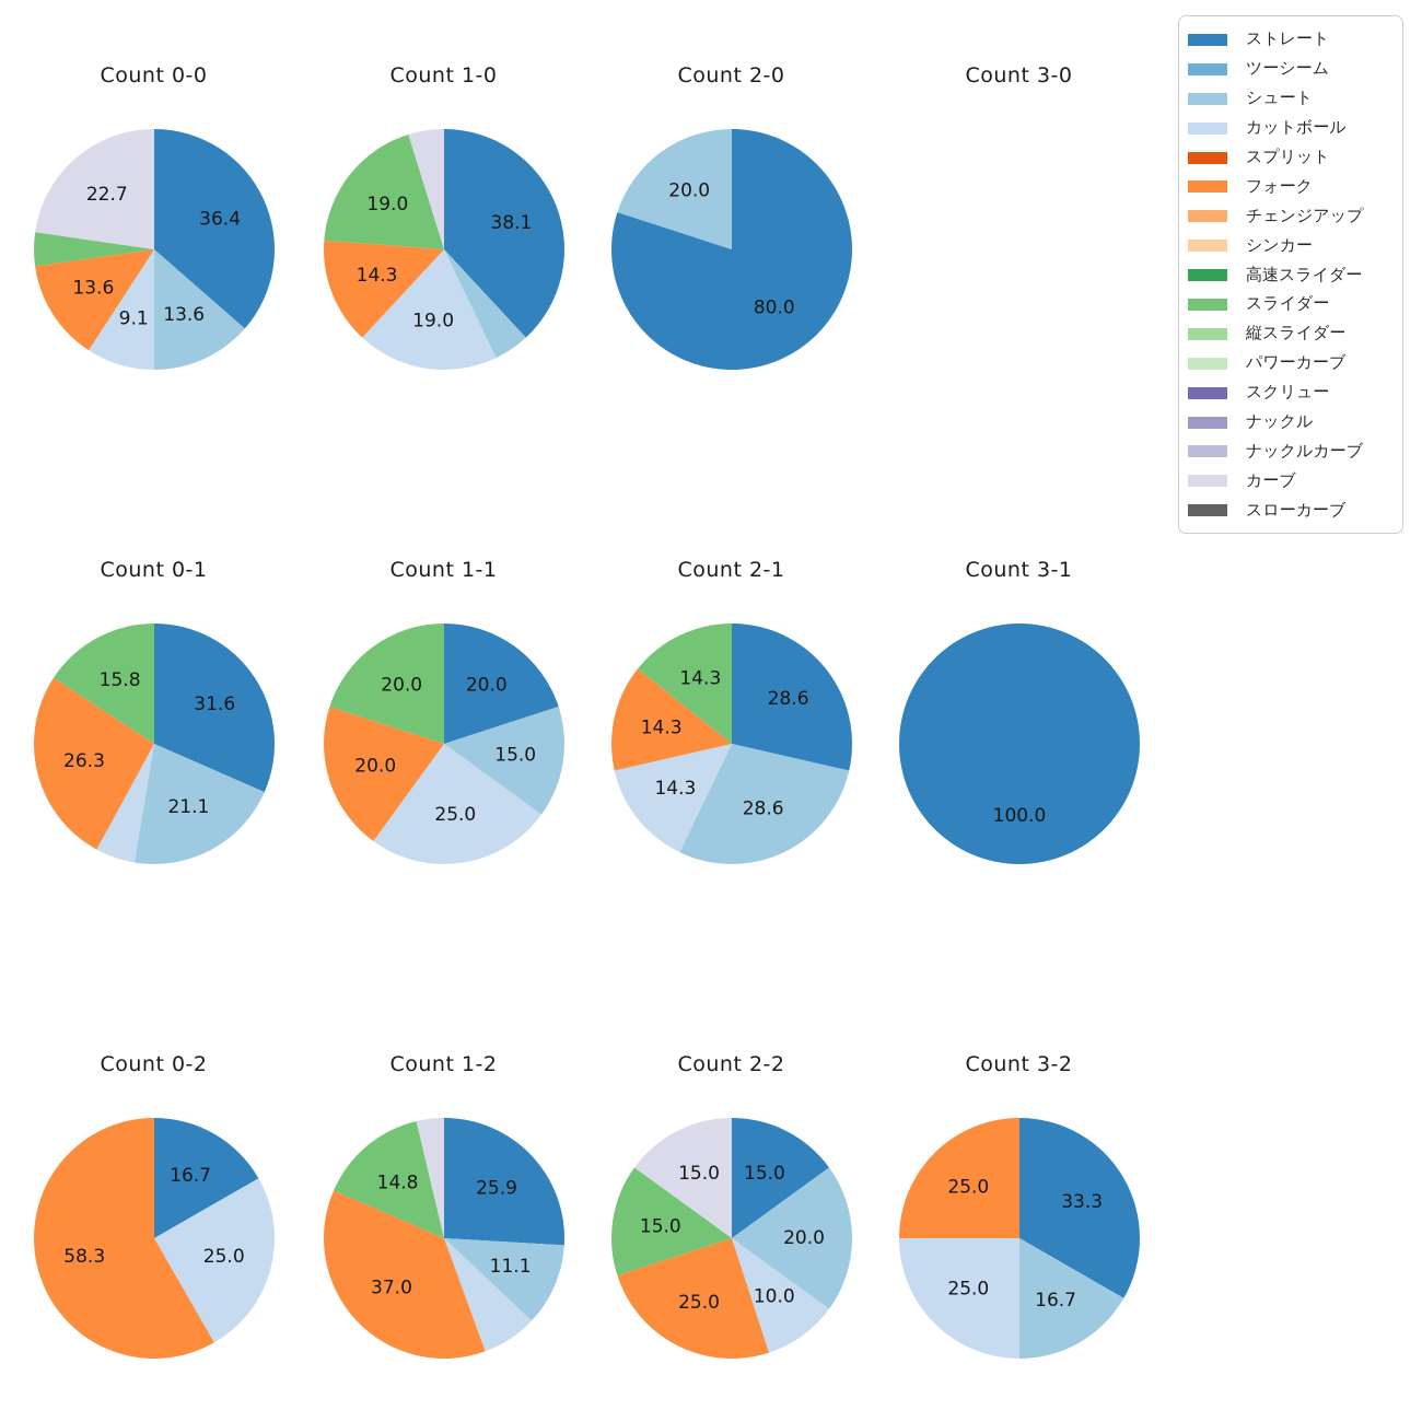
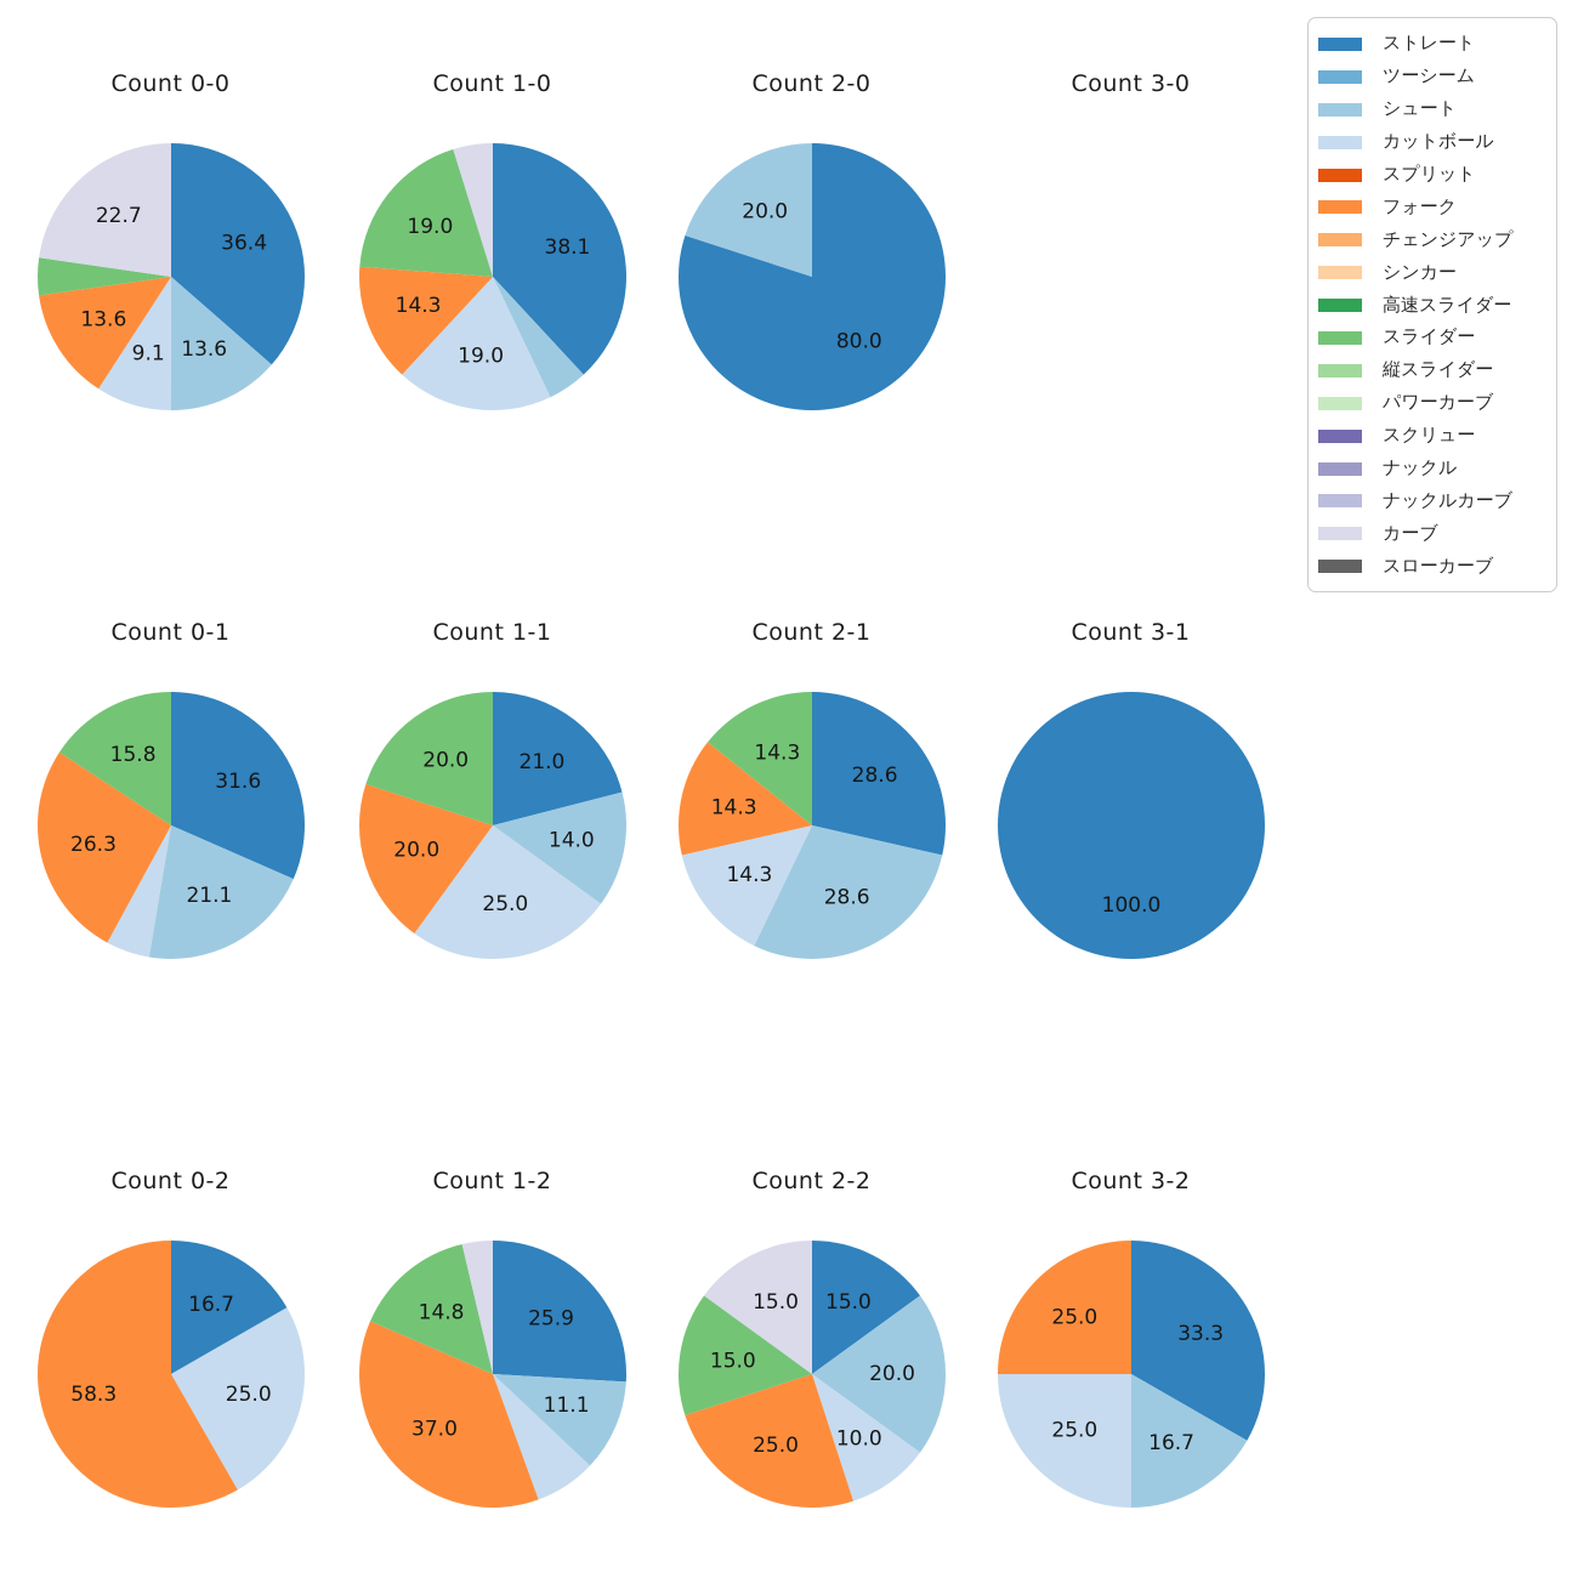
Count 1-1/ストレート: 20.0 -> 21.0
Count 1-1/シュート: 15.0 -> 14.0
